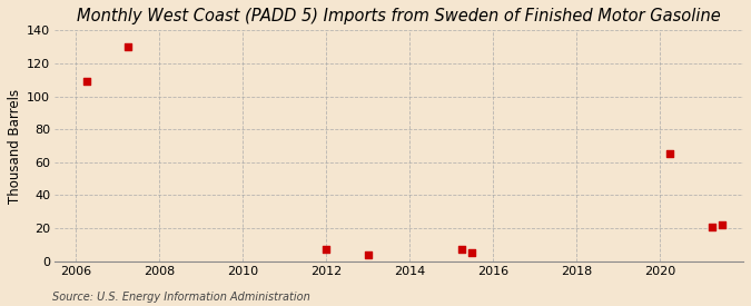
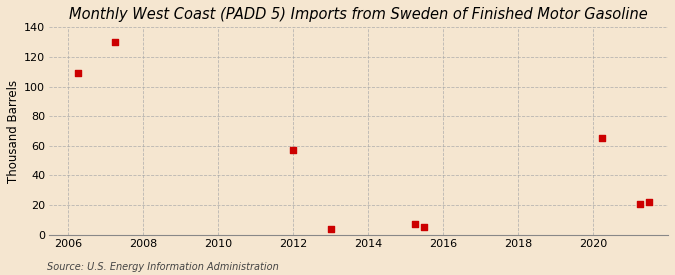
2012: 7 -> 57
